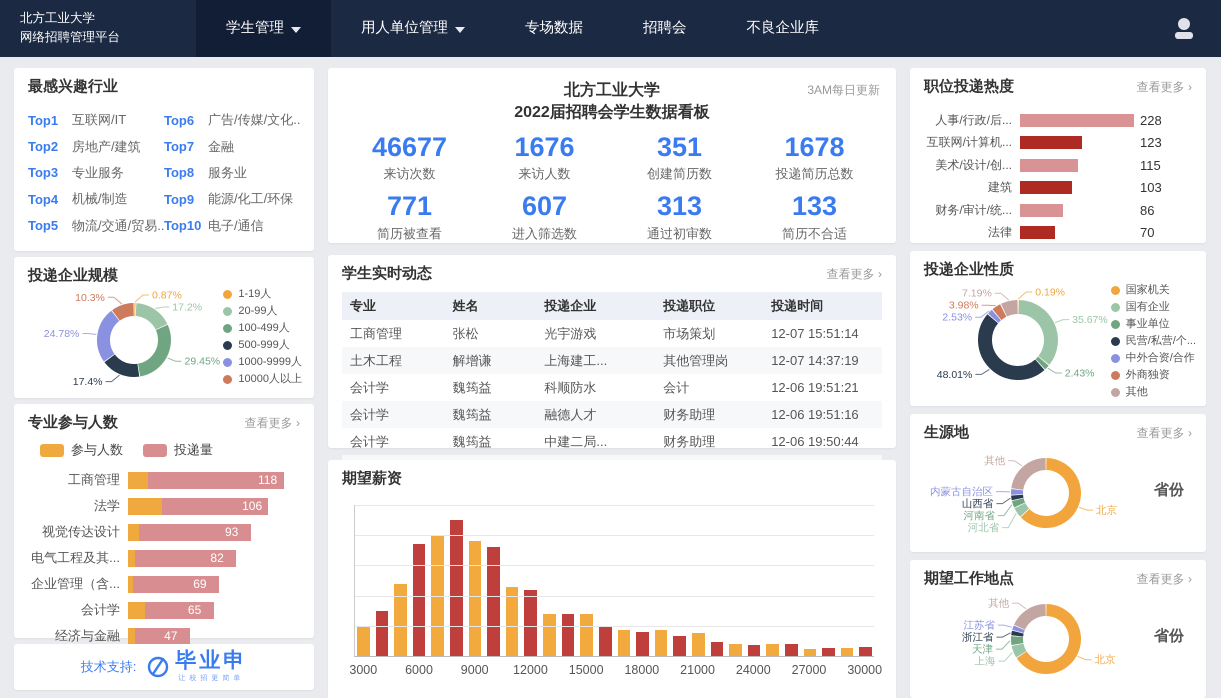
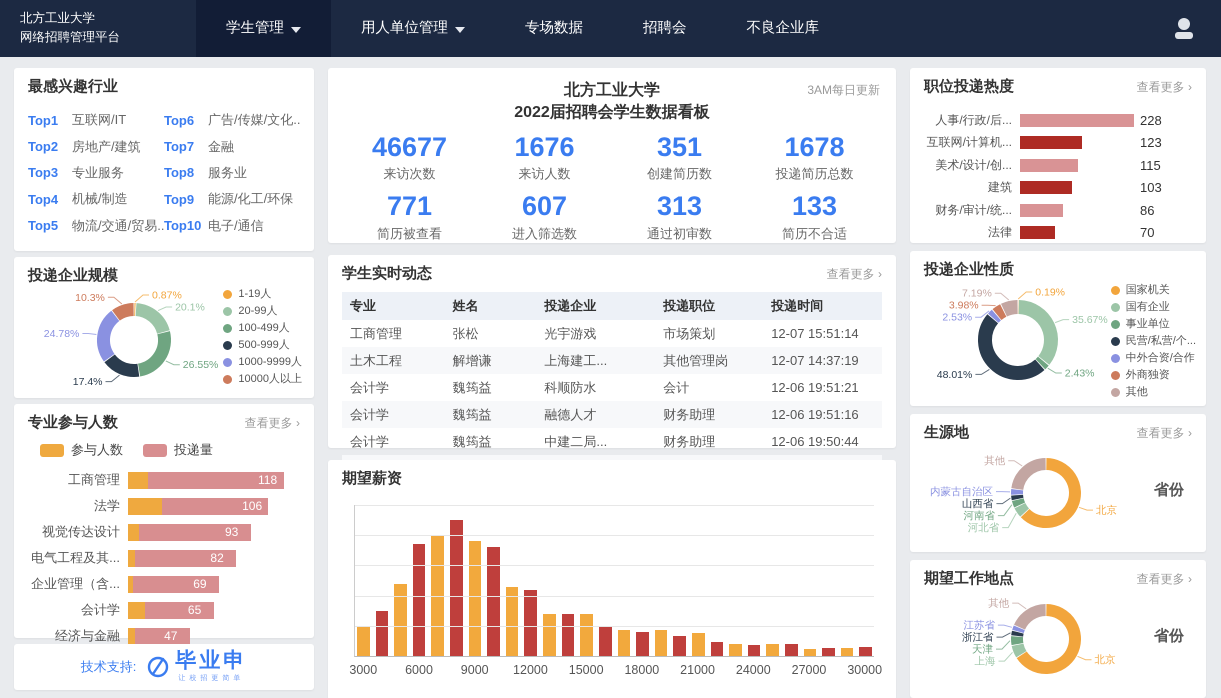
投递企业规模/20-99人: 17.2% -> 20.1%
投递企业规模/100-499人: 29.45% -> 26.55%
